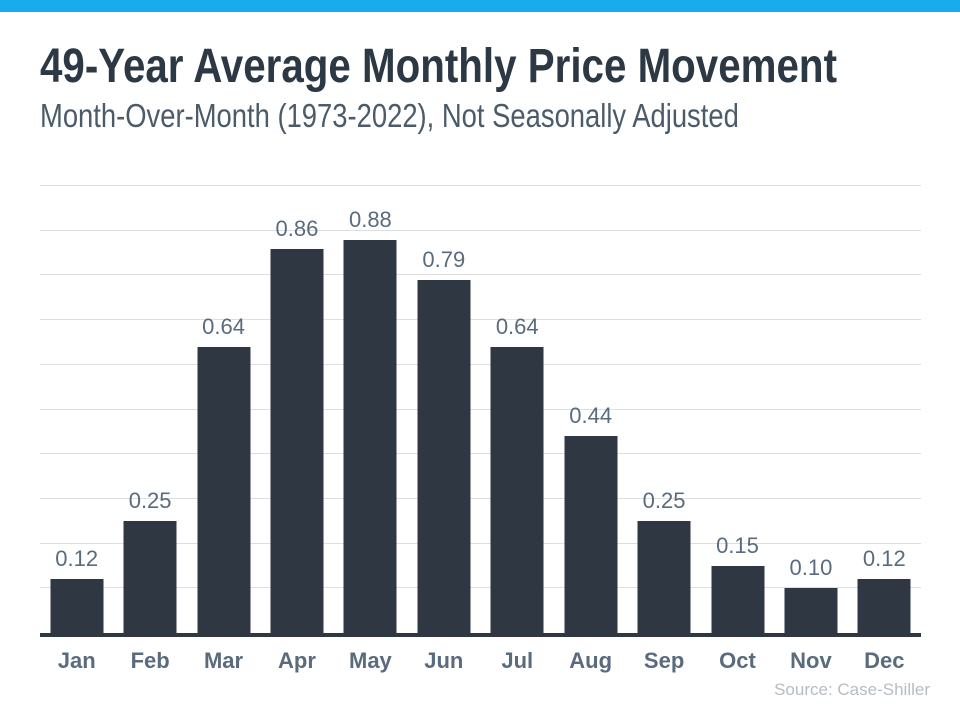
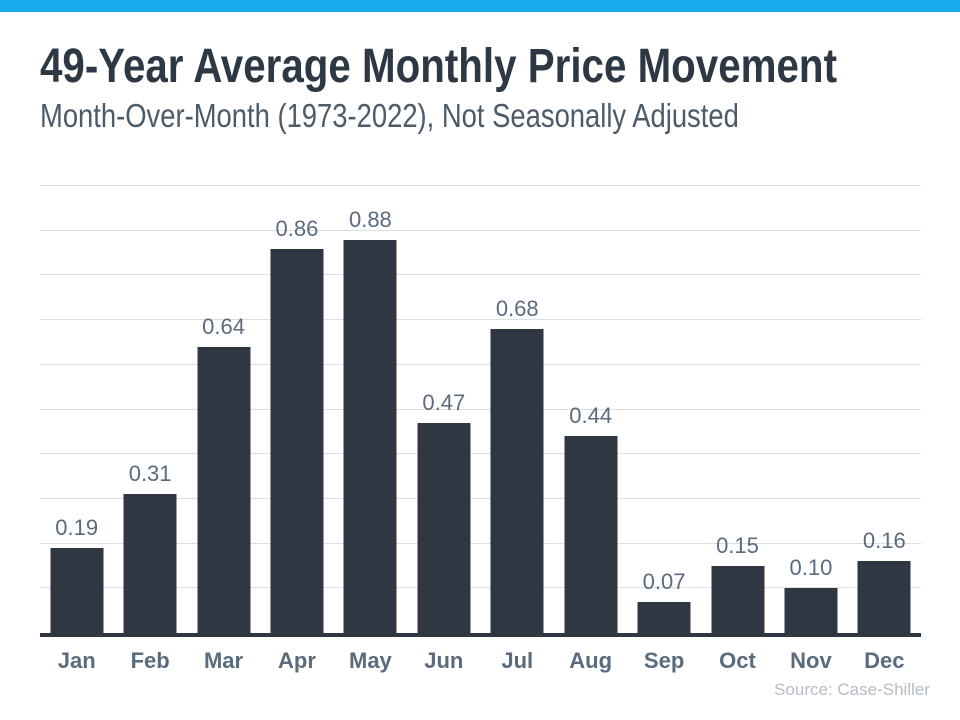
Jan: 0.12 -> 0.19
Feb: 0.25 -> 0.31
Jun: 0.79 -> 0.47
Jul: 0.64 -> 0.68
Sep: 0.25 -> 0.07
Dec: 0.12 -> 0.16
